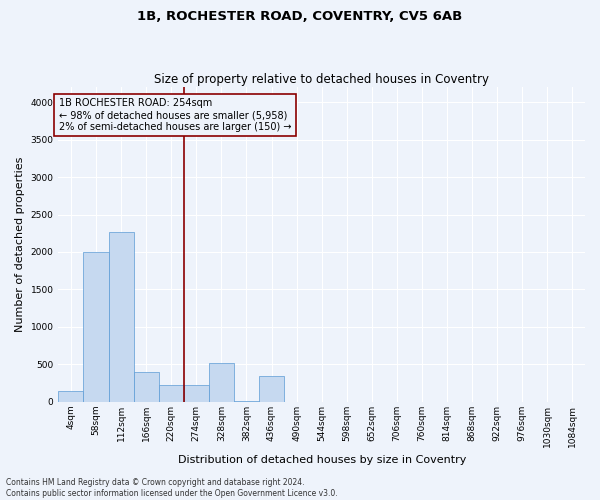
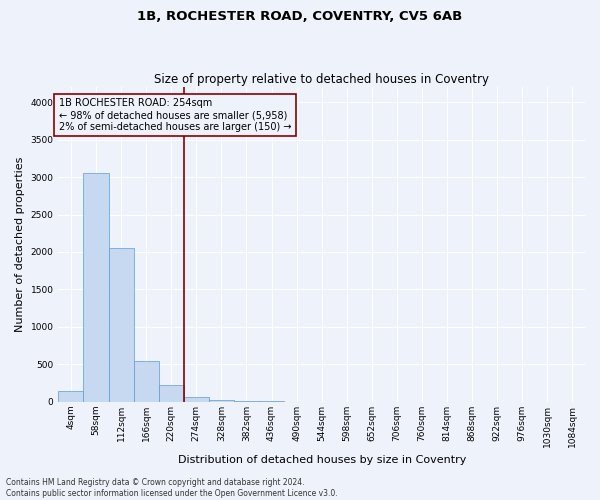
58sqm: 2000 -> 3050
112sqm: 2260 -> 2050
166sqm: 400 -> 550
274sqm: 220 -> 70
328sqm: 520 -> 30
436sqm: 340 -> 0
